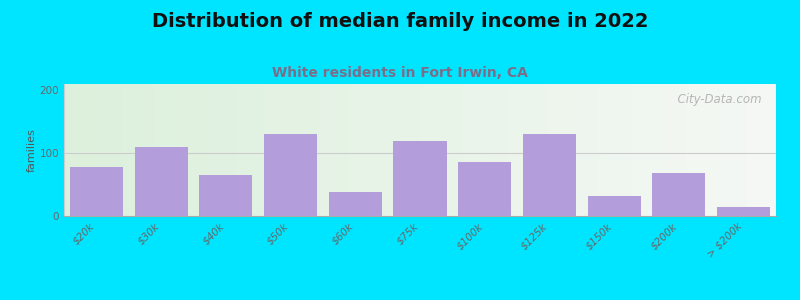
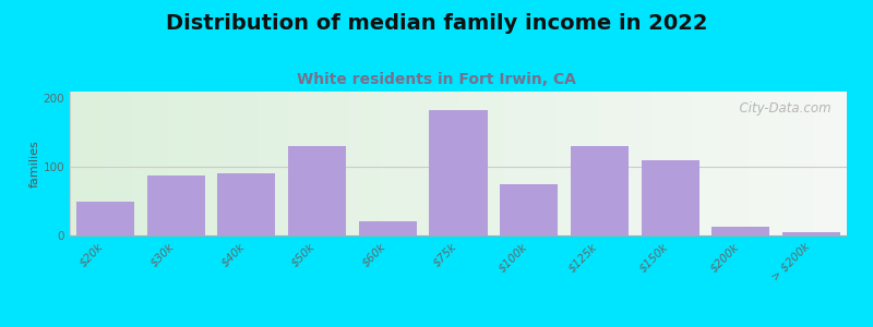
$20k: 78 -> 50
$30k: 110 -> 88
$40k: 66 -> 90
$60k: 38 -> 20
$75k: 120 -> 183
$100k: 86 -> 75
$150k: 32 -> 110
$200k: 68 -> 13
> $200k: 14 -> 5
